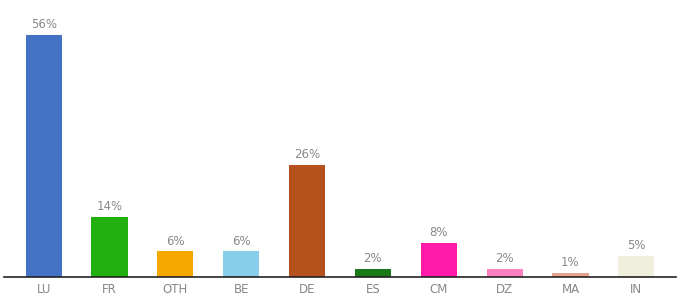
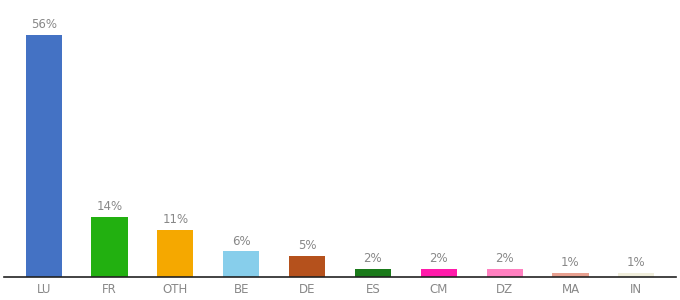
OTH: 6% -> 11%
DE: 26% -> 5%
CM: 8% -> 2%
IN: 5% -> 1%
